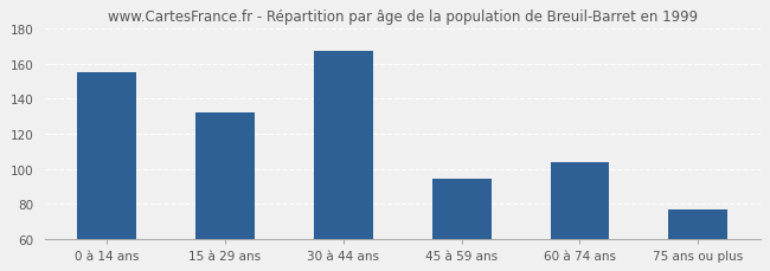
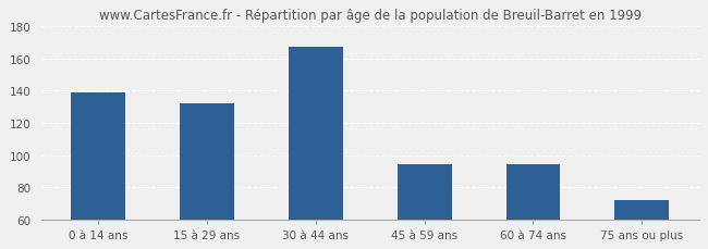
0 à 14 ans: 155 -> 139
60 à 74 ans: 104 -> 94
75 ans ou plus: 77 -> 72
